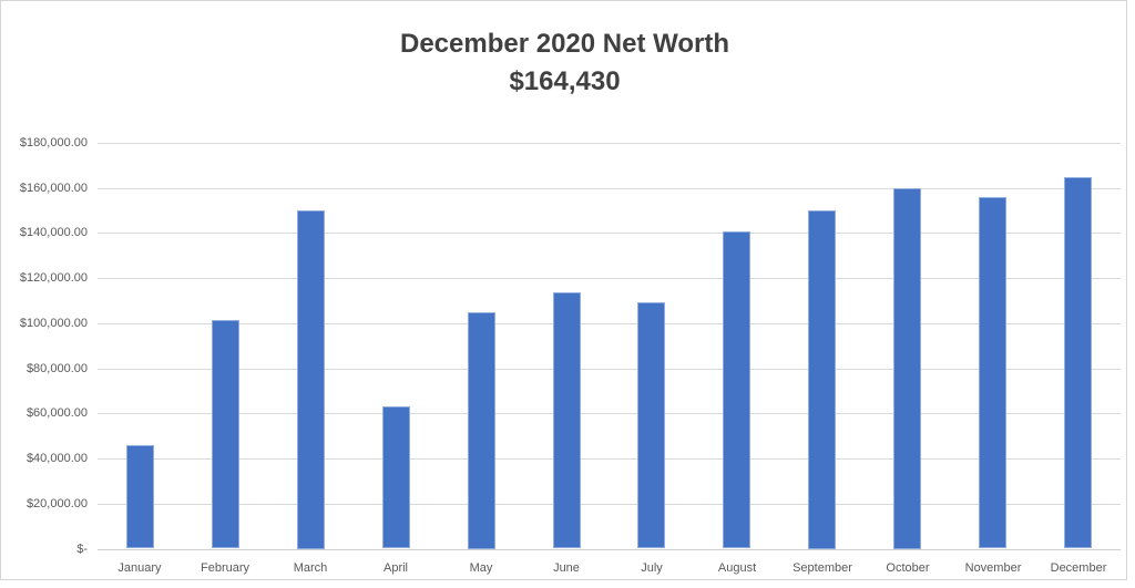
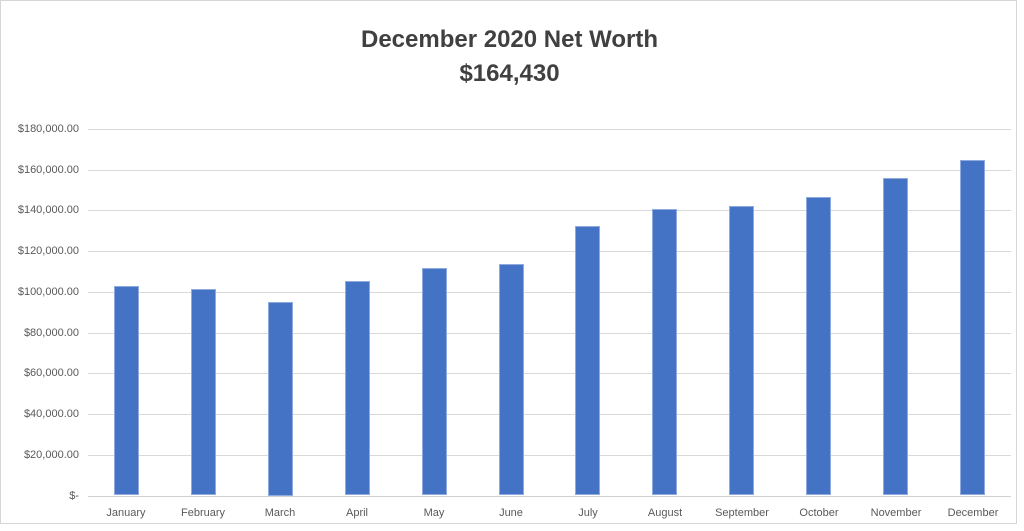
January: $46000 -> $103000
March: $150000 -> $95000
April: $63000 -> $105000
May: $105000 -> $112000
July: $109000 -> $132000
September: $150000 -> $142000
October: $160000 -> $147000
